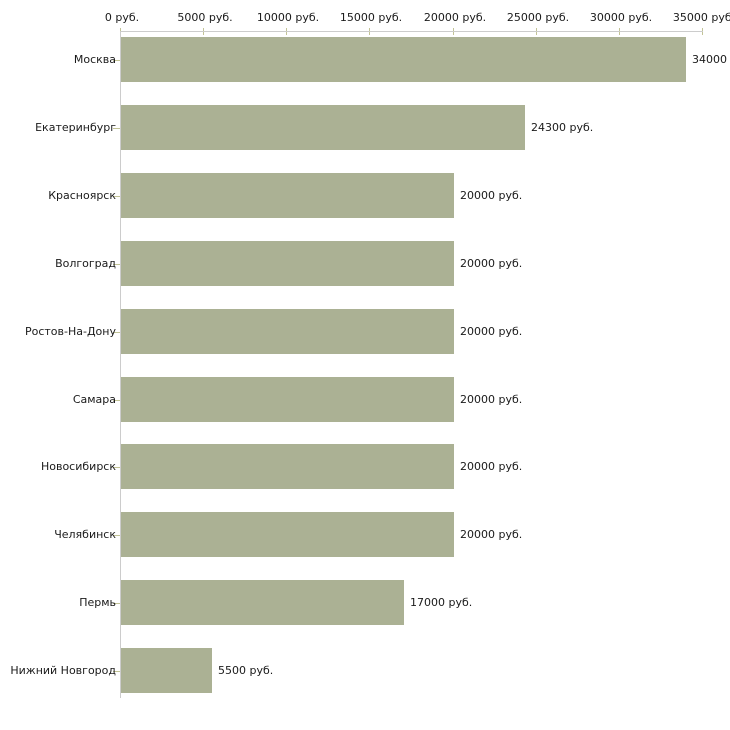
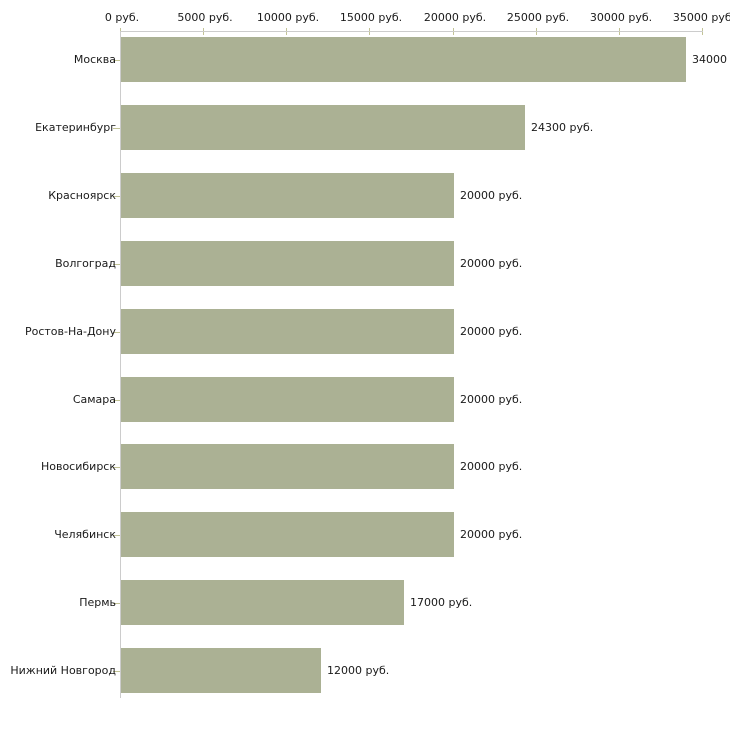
Нижний Новгород: 5500 -> 12000
